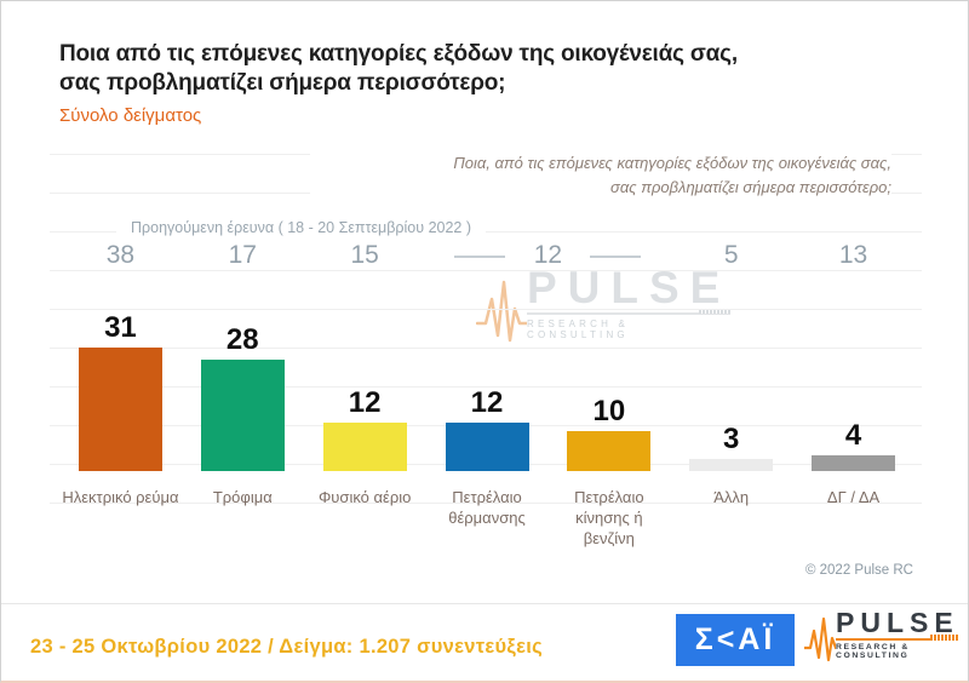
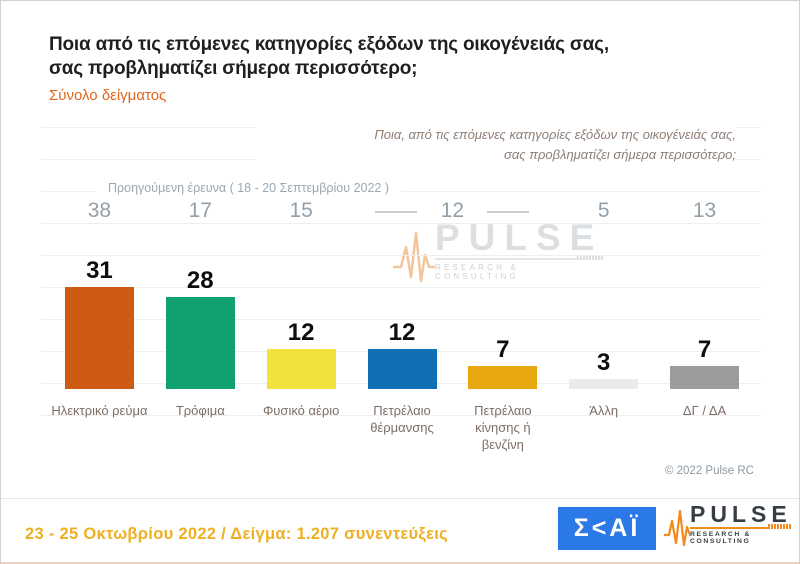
Πετρέλαιο κίνησης ή βενζίνη: 10 -> 7
ΔΓ / ΔΑ: 4 -> 7
